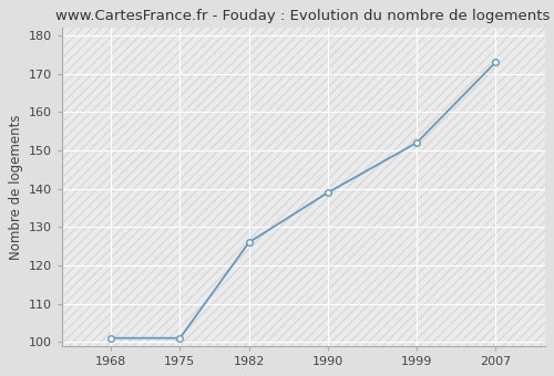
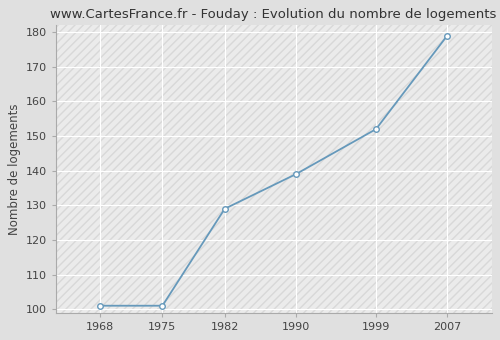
1982: 126 -> 129
2007: 173 -> 179
